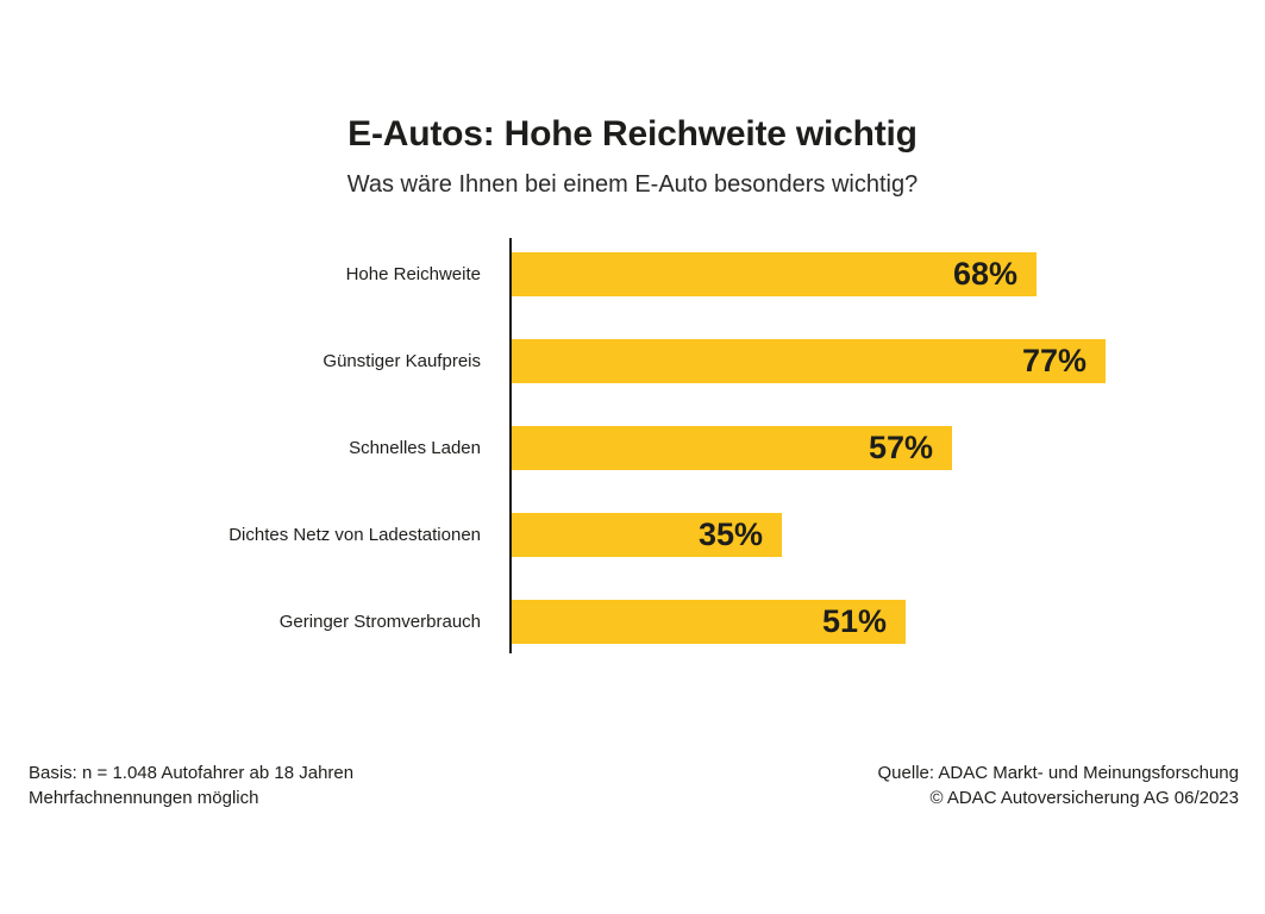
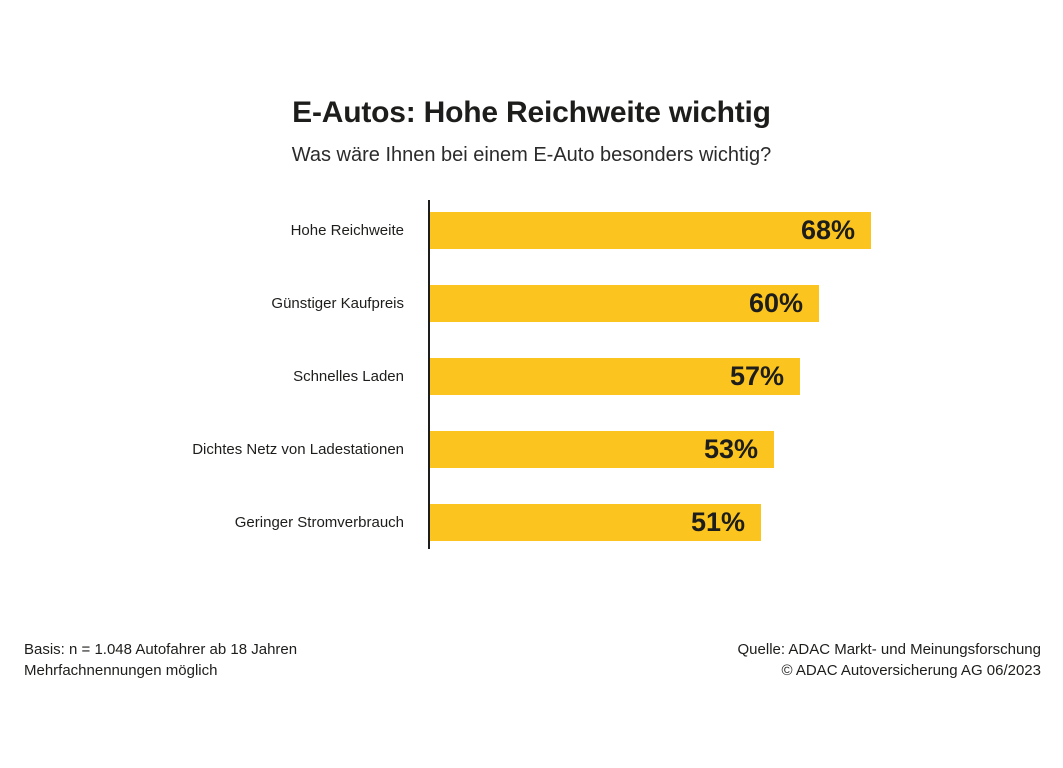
Günstiger Kaufpreis: 77% -> 60%
Dichtes Netz von Ladestationen: 35% -> 53%
